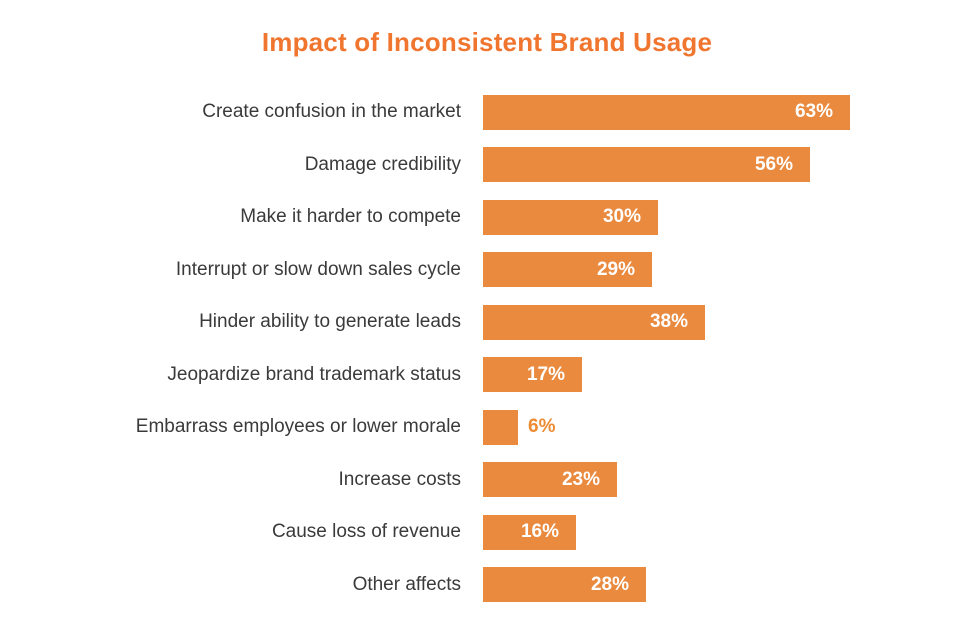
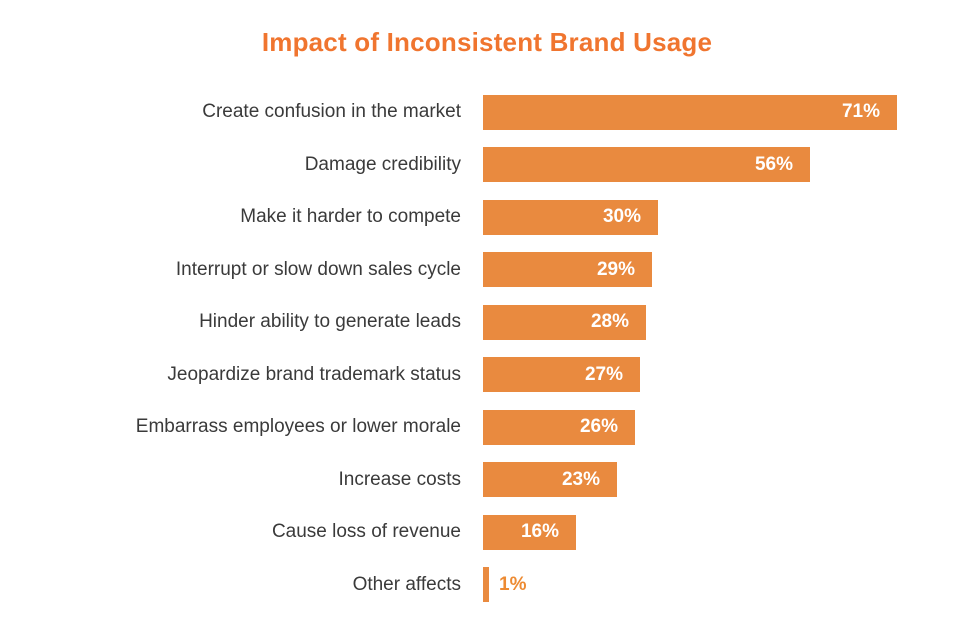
Create confusion in the market: 63% -> 71%
Hinder ability to generate leads: 38% -> 28%
Jeopardize brand trademark status: 17% -> 27%
Embarrass employees or lower morale: 6% -> 26%
Other affects: 28% -> 1%
